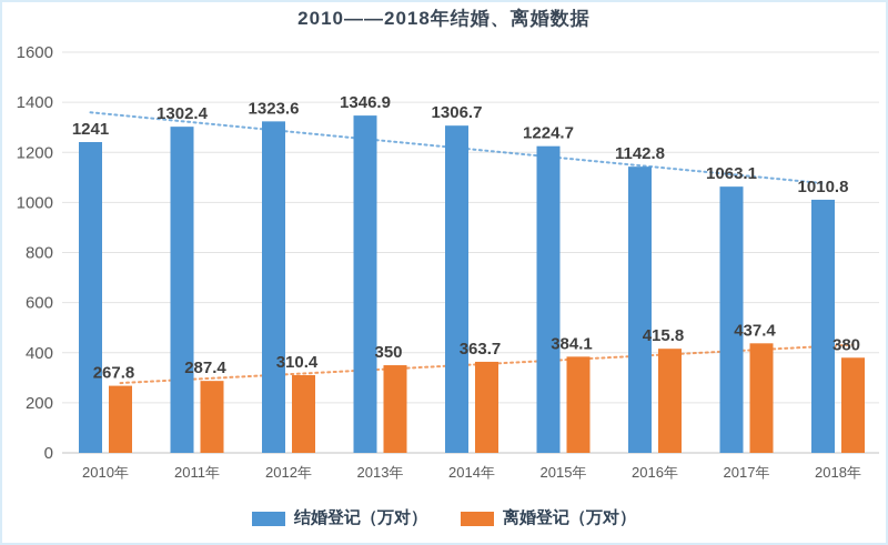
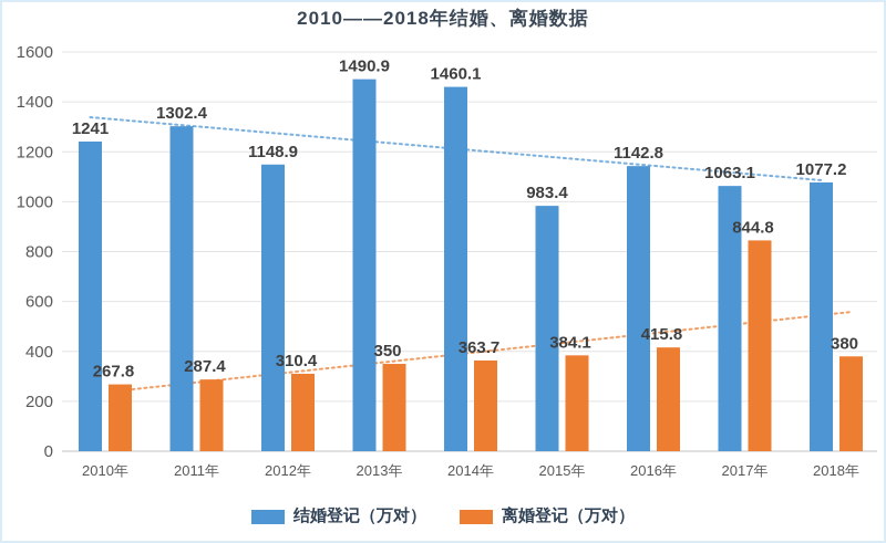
结婚登记（万对）/2012年: 1323.6 -> 1148.9
结婚登记（万对）/2013年: 1346.9 -> 1490.9
结婚登记（万对）/2014年: 1306.7 -> 1460.1
结婚登记（万对）/2015年: 1224.7 -> 983.4
离婚登记（万对）/2017年: 437.4 -> 844.8
结婚登记（万对）/2018年: 1010.8 -> 1077.2
